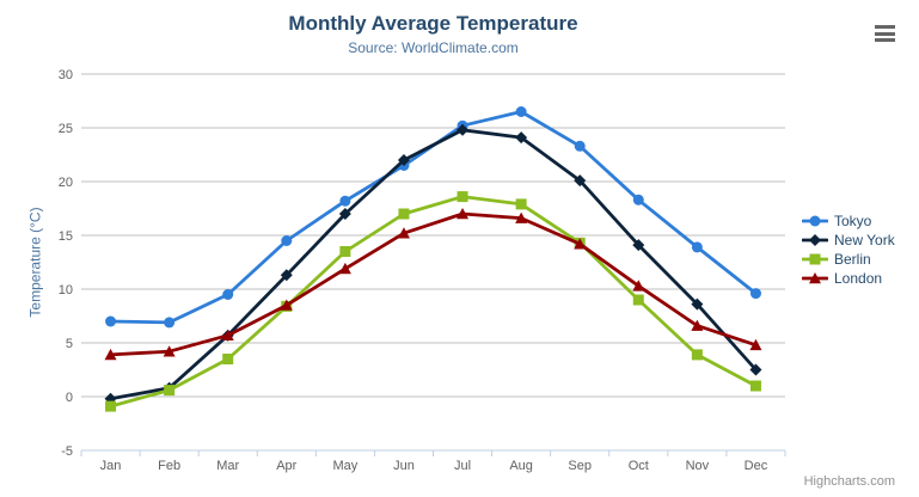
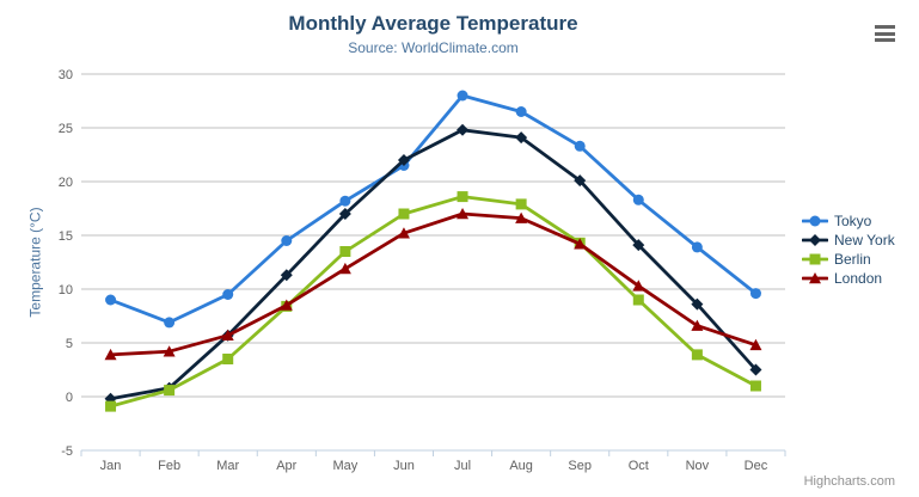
Tokyo/Jan: 7 -> 9
Tokyo/Jul: 25 -> 28
